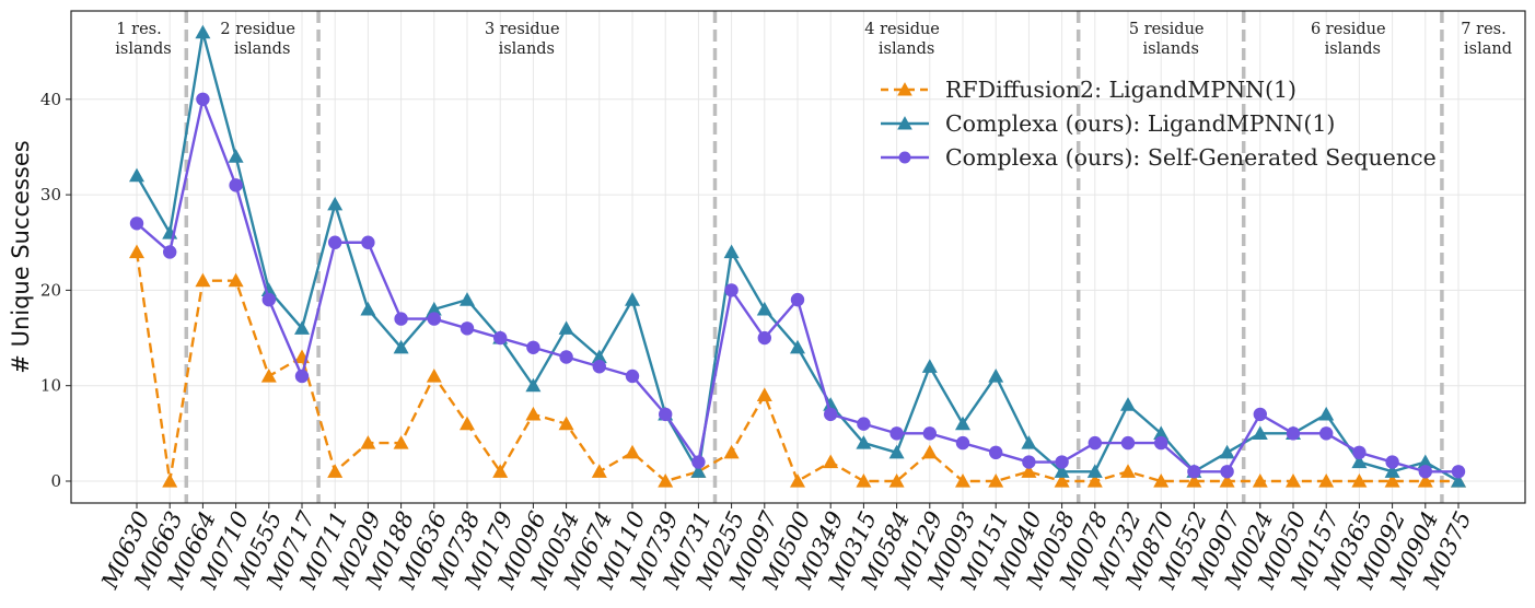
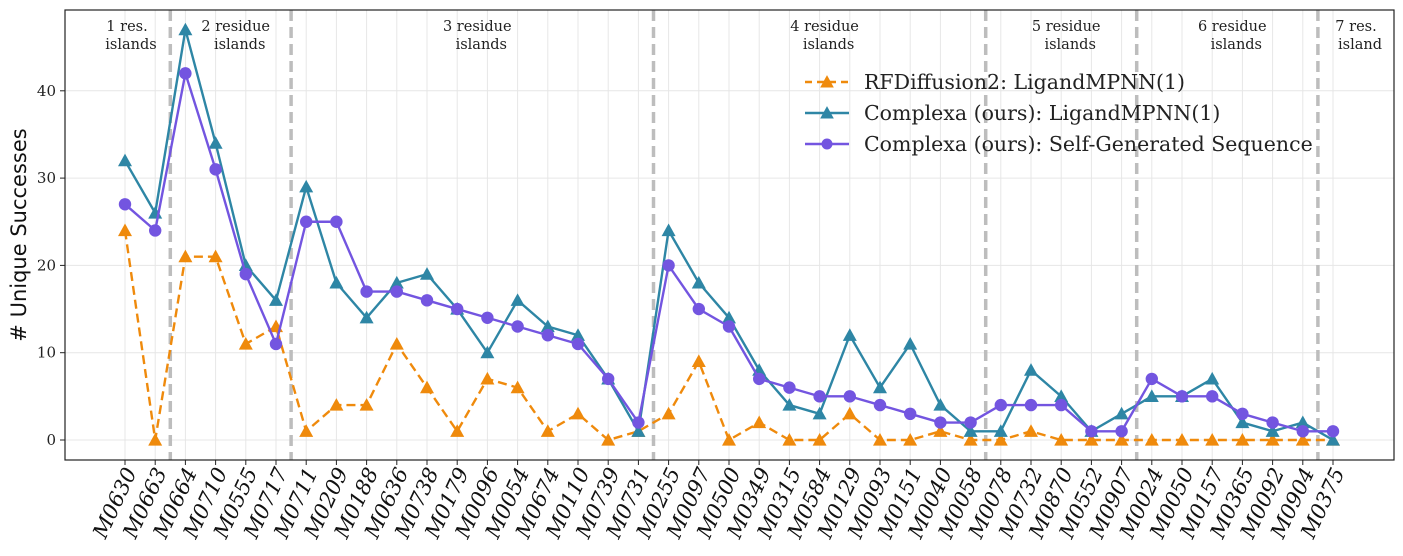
Complexa (ours): Self-Generated Sequence/M0664: 40 -> 42
Complexa (ours): LigandMPNN(1)/M0110: 19 -> 12
Complexa (ours): Self-Generated Sequence/M0500: 19 -> 13
